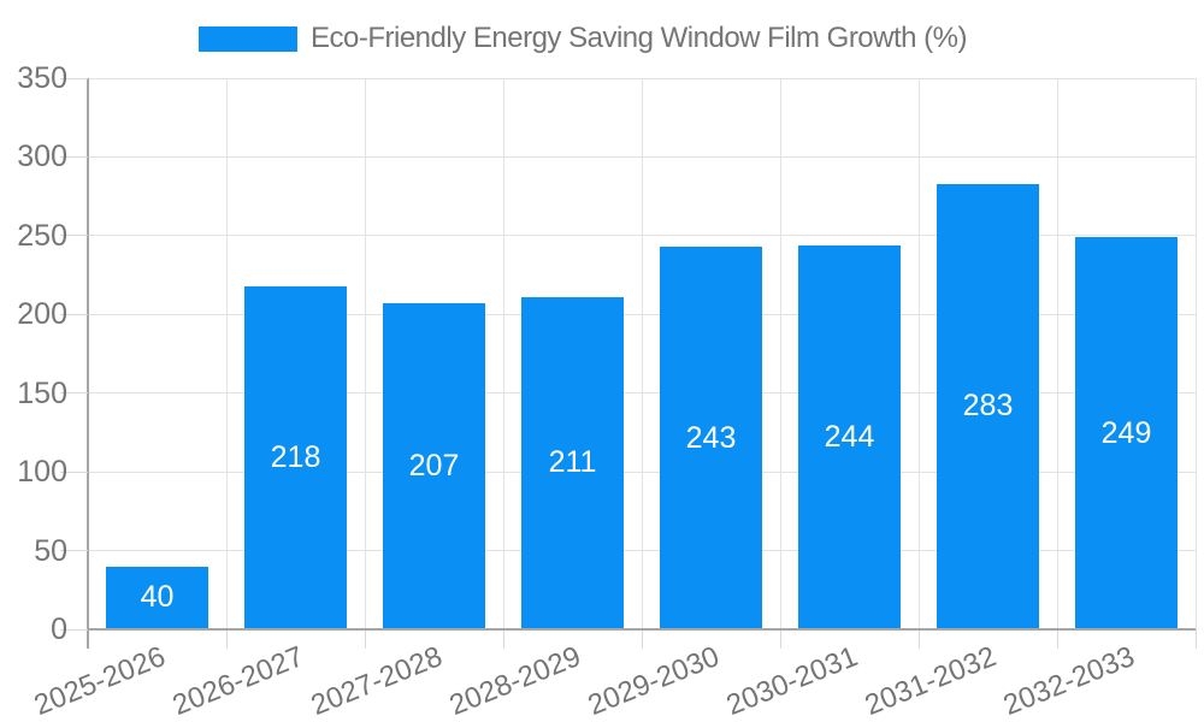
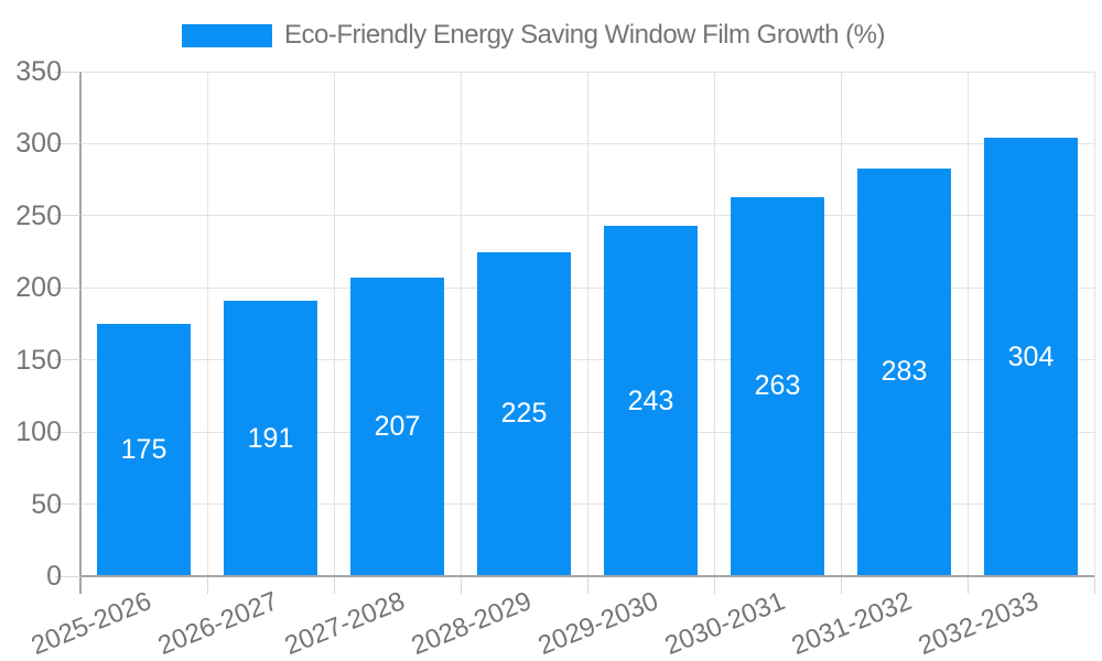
2025-2026: 40 -> 175
2026-2027: 218 -> 191
2028-2029: 211 -> 225
2030-2031: 244 -> 263
2032-2033: 249 -> 304
